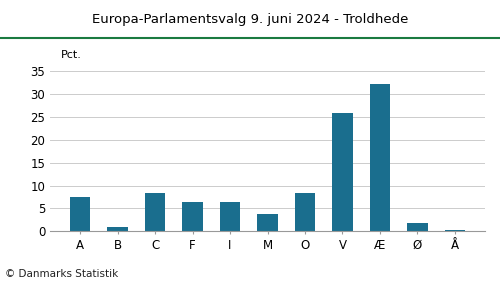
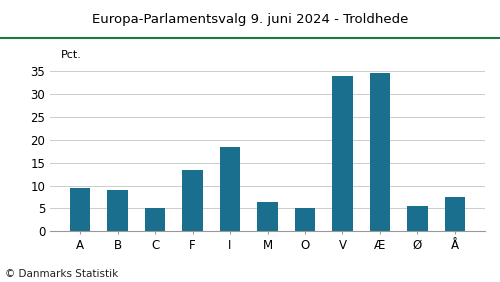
A: 7.4 -> 9.5
B: 1.0 -> 9.0
C: 8.4 -> 5.0
F: 6.3 -> 13.5
I: 6.5 -> 18.5
M: 3.8 -> 6.5
O: 8.3 -> 5.0
V: 25.8 -> 34.0
Æ: 32.2 -> 34.5
Ø: 1.7 -> 5.5
Å: 0.3 -> 7.5
